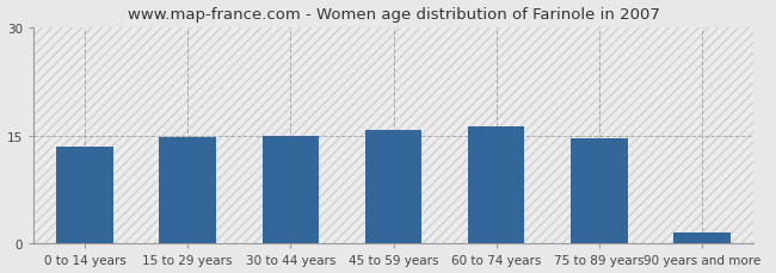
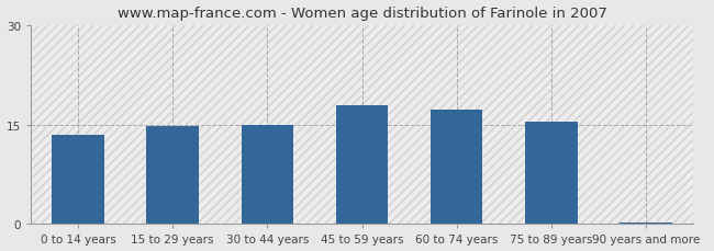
45 to 59 years: 15.8 -> 18.0
60 to 74 years: 16.2 -> 17.2
75 to 89 years: 14.6 -> 15.5
90 years and more: 1.6 -> 0.3
